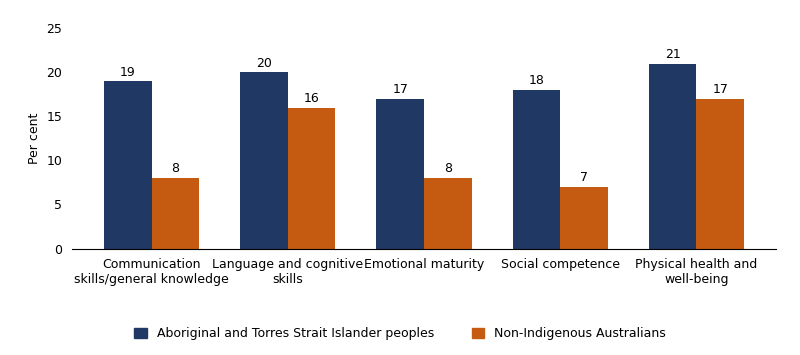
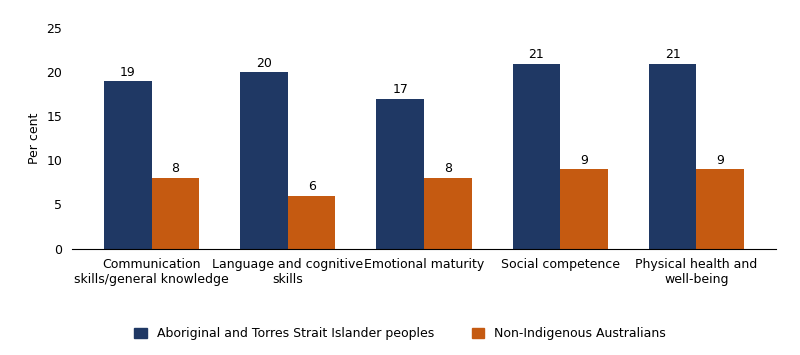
Non-Indigenous Australians/Language and cognitive skills: 16 -> 6
Aboriginal and Torres Strait Islander peoples/Social competence: 18 -> 21
Non-Indigenous Australians/Social competence: 7 -> 9
Non-Indigenous Australians/Physical health and well-being: 17 -> 9
